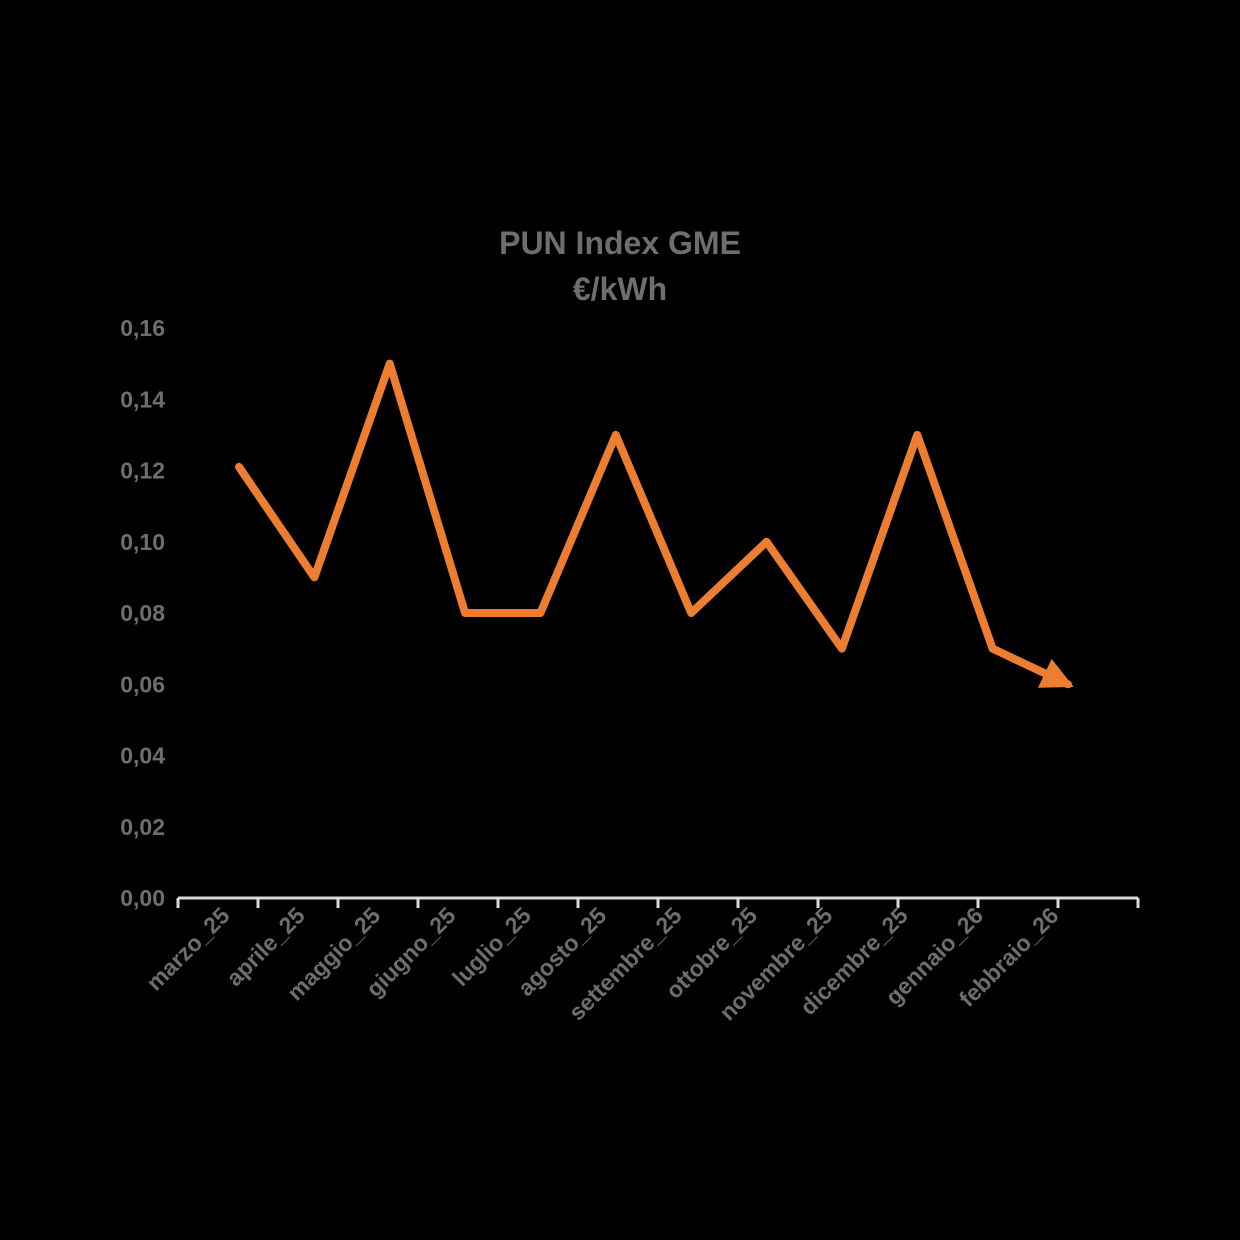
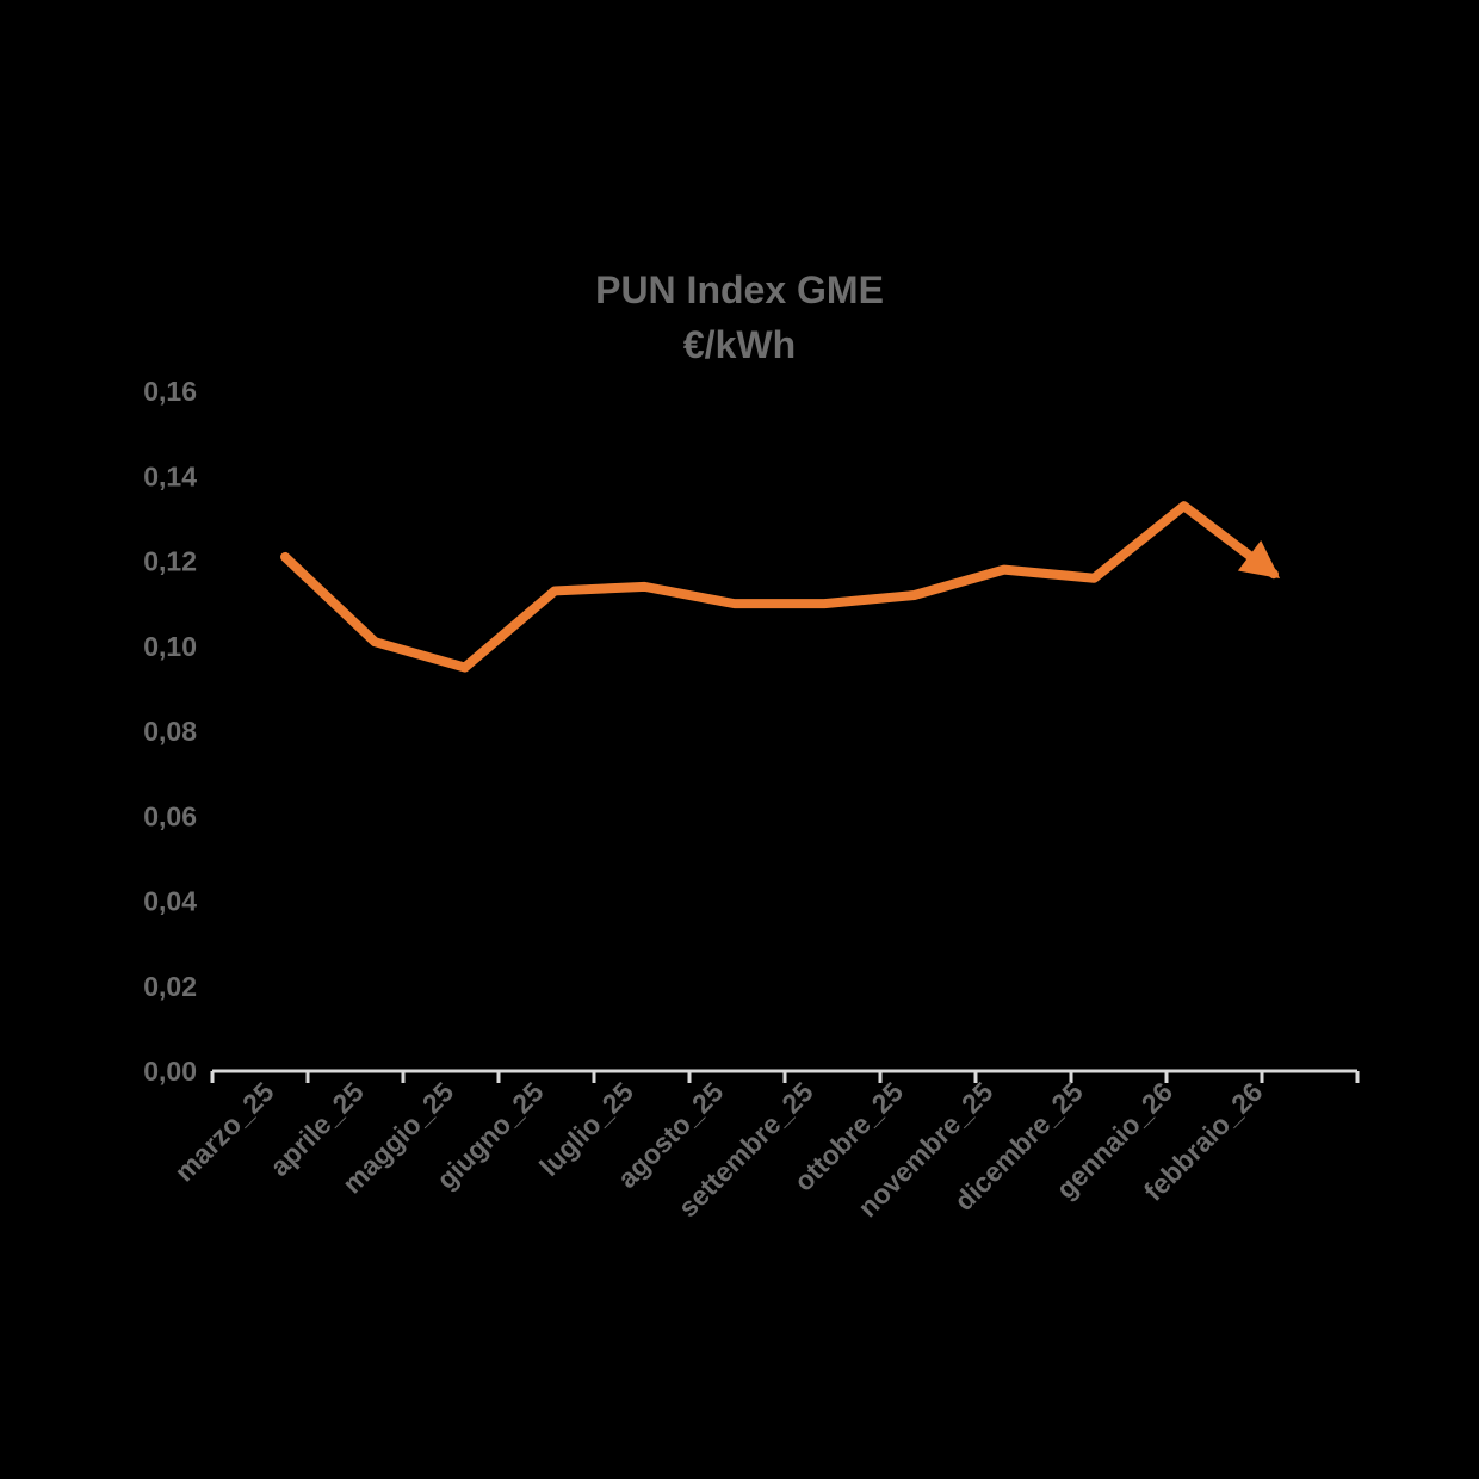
aprile_25: 0,09 -> 0,10
maggio_25: 0,15 -> 0,10
giugno_25: 0,08 -> 0,11
luglio_25: 0,08 -> 0,11
agosto_25: 0,13 -> 0,11
settembre_25: 0,08 -> 0,11
ottobre_25: 0,10 -> 0,11
novembre_25: 0,07 -> 0,12
dicembre_25: 0,13 -> 0,12
gennaio_26: 0,07 -> 0,13
febbraio_26: 0,06 -> 0,12
